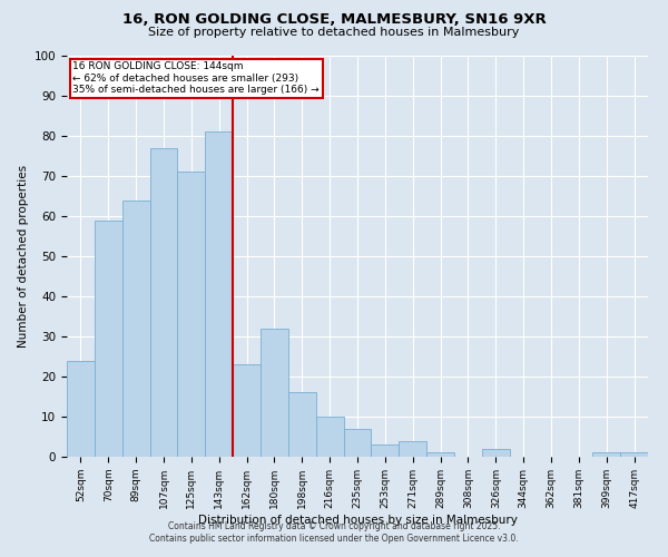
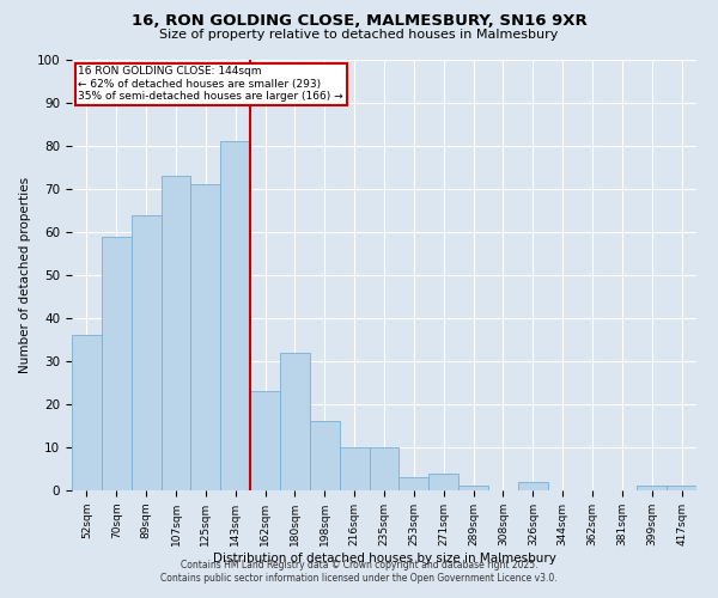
52sqm: 24 -> 36
107sqm: 77 -> 73
235sqm: 7 -> 10
